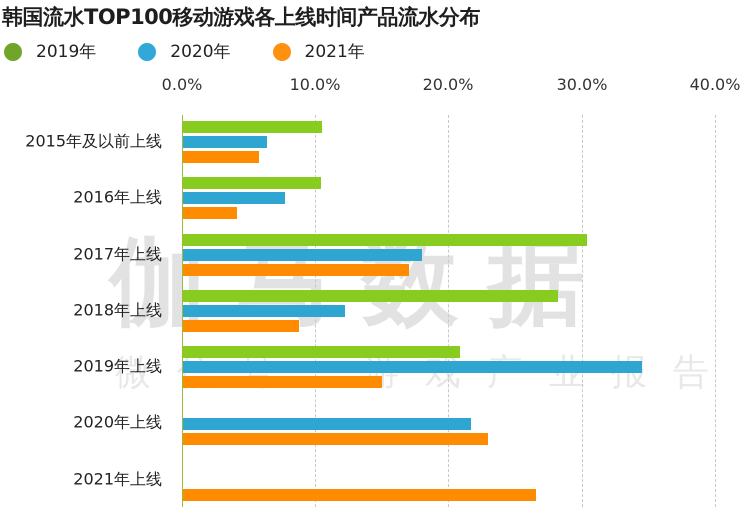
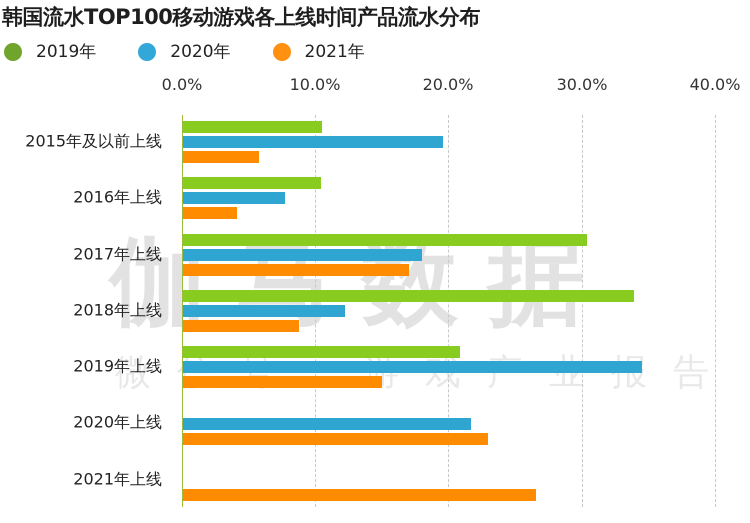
2020年/2015年及以前上线: 6.4% -> 19.6%
2019年/2018年上线: 28.2% -> 33.9%
